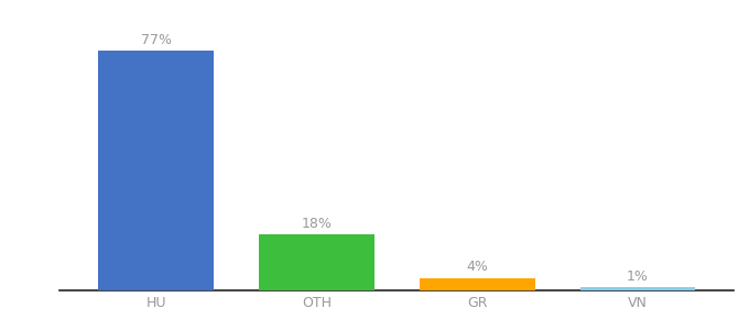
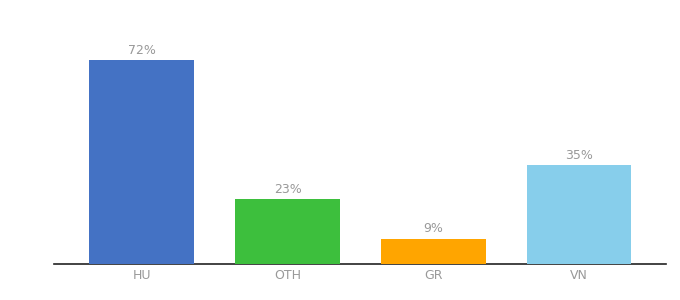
HU: 77% -> 72%
OTH: 18% -> 23%
GR: 4% -> 9%
VN: 1% -> 35%
